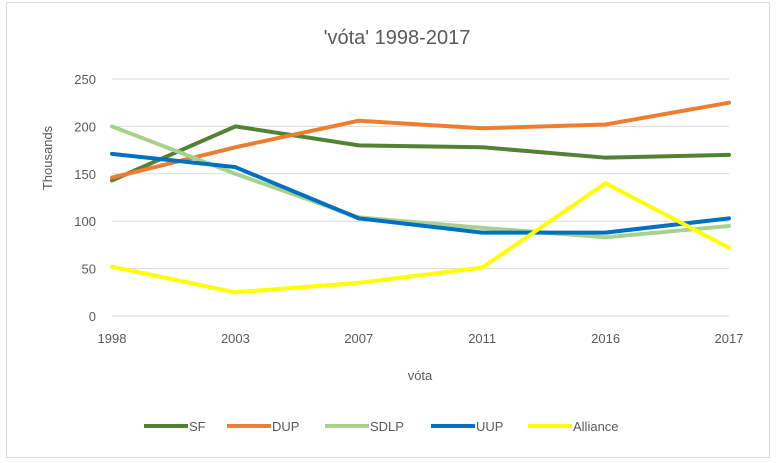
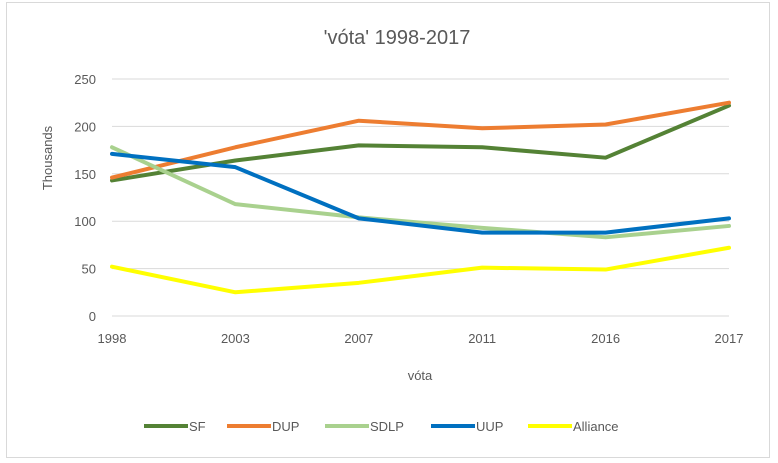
SDLP/1998: 200 -> 180
SF/2003: 200 -> 160
SDLP/2003: 150 -> 120
Alliance/2016: 140 -> 50
SF/2017: 170 -> 220
